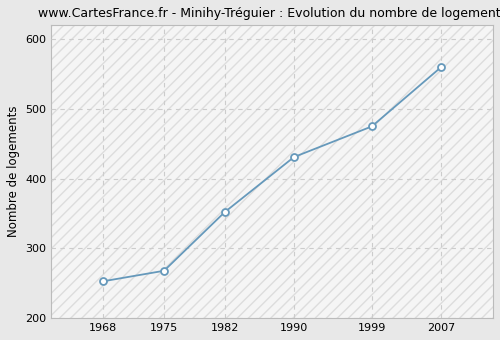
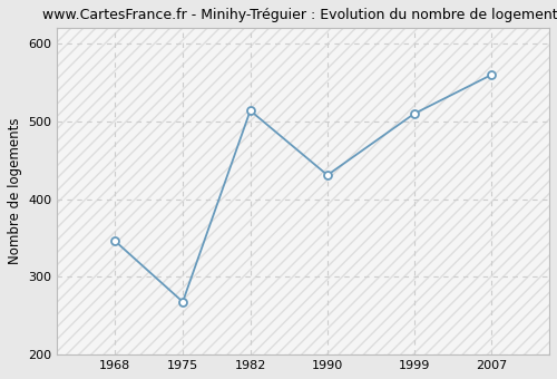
1968: 253 -> 346
1982: 352 -> 514
1999: 475 -> 510
